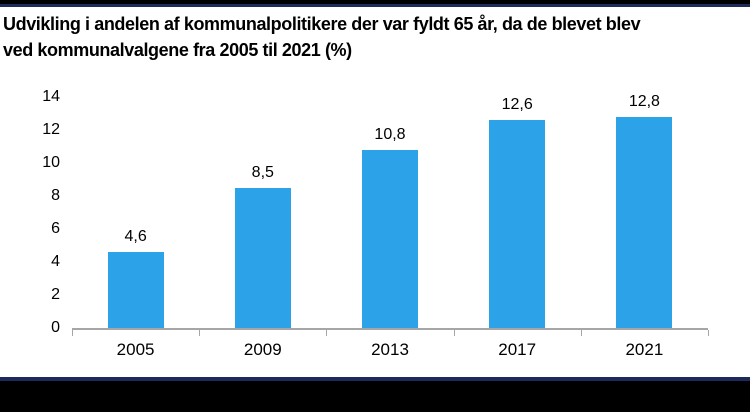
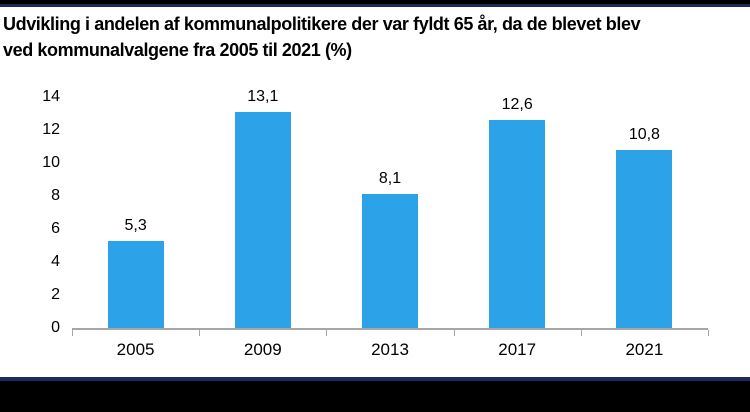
2005: 4,6 -> 5,3
2009: 8,5 -> 13,1
2013: 10,8 -> 8,1
2021: 12,8 -> 10,8
